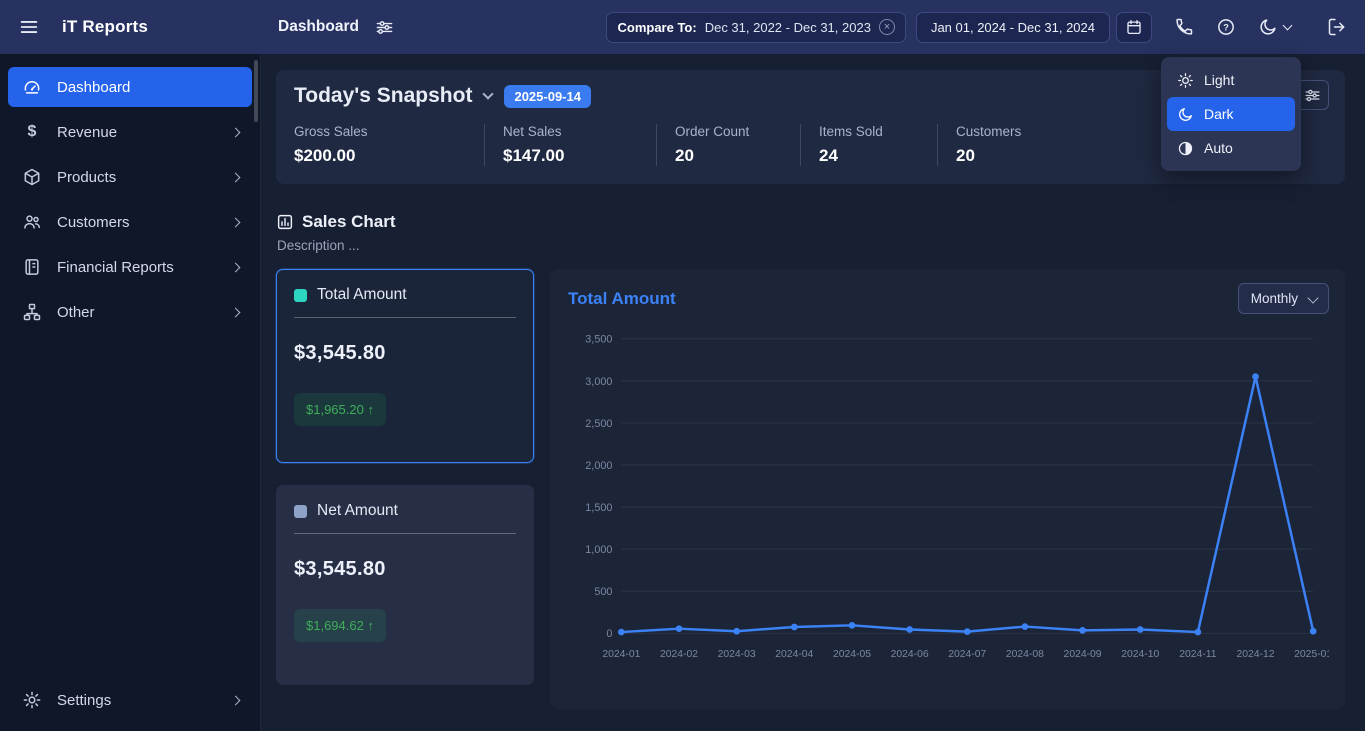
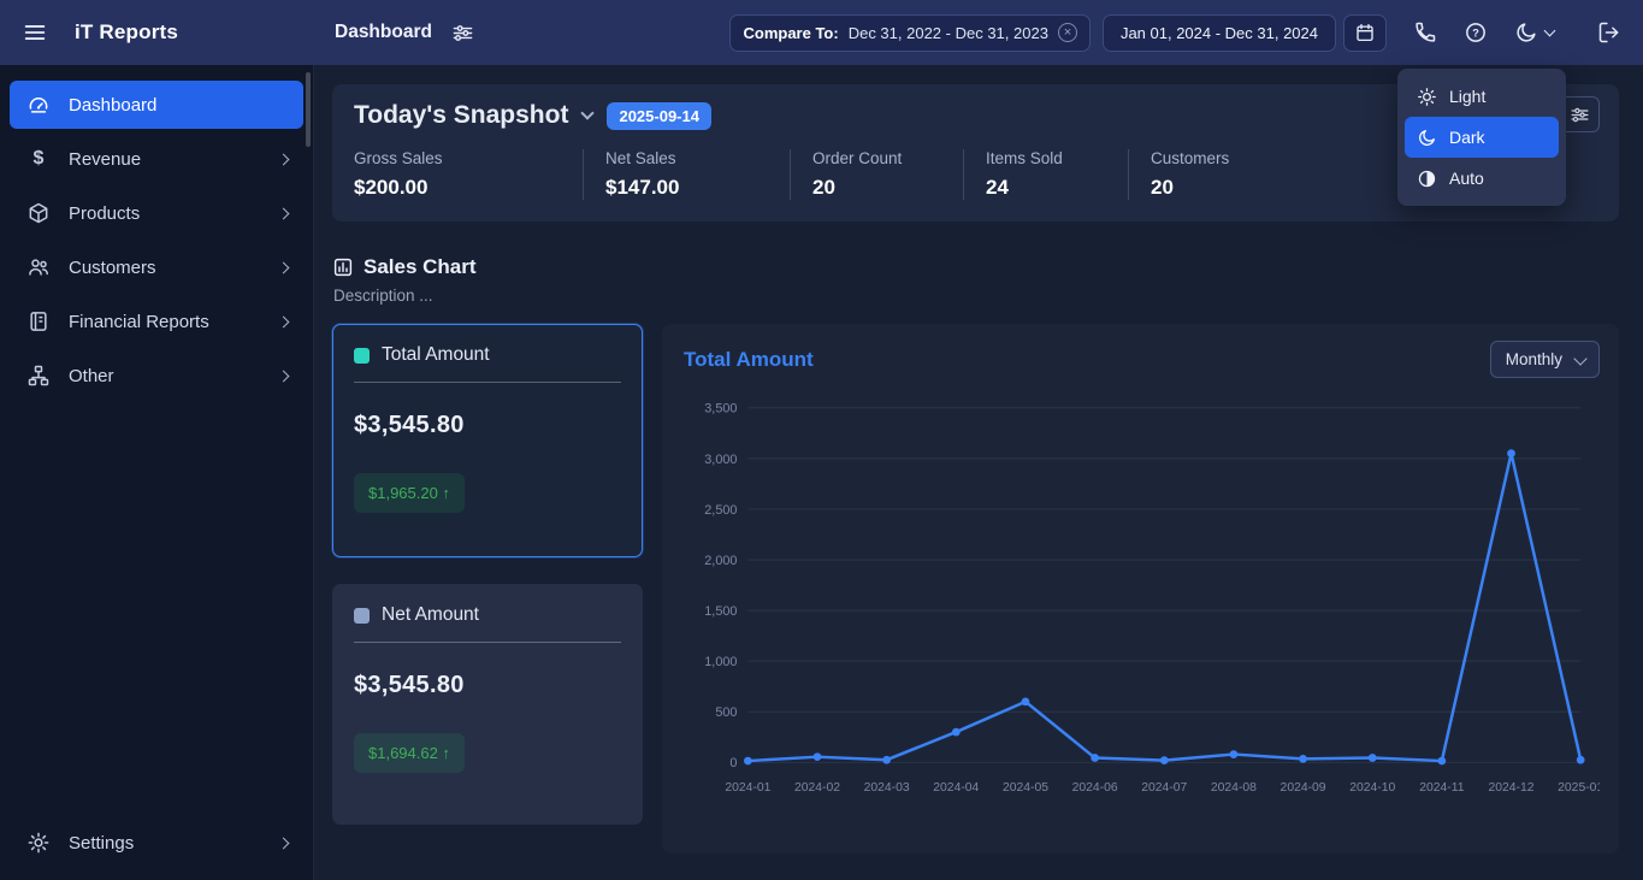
2024-04: 100 -> 300
2024-05: 100 -> 600
